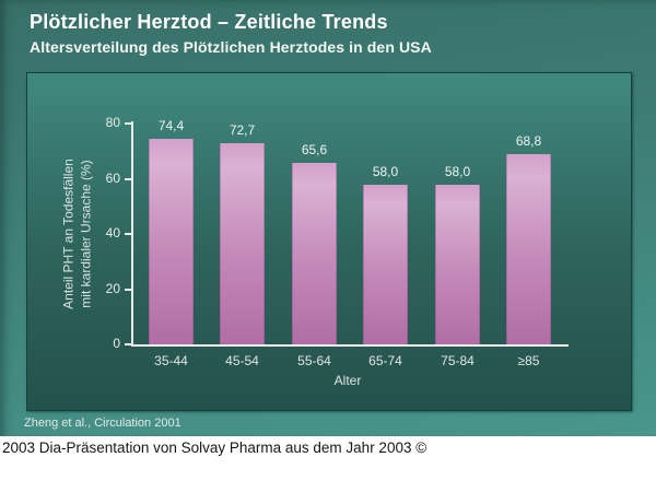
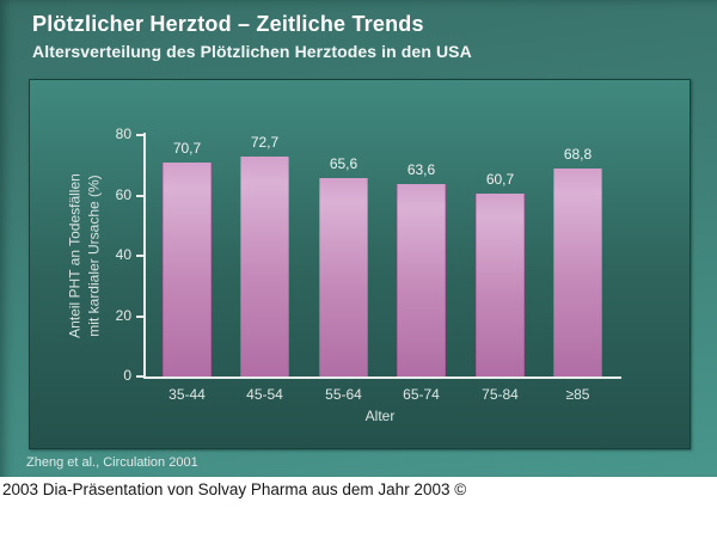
35-44: 74,4 -> 70,7
65-74: 58,0 -> 63,6
75-84: 58,0 -> 60,7
